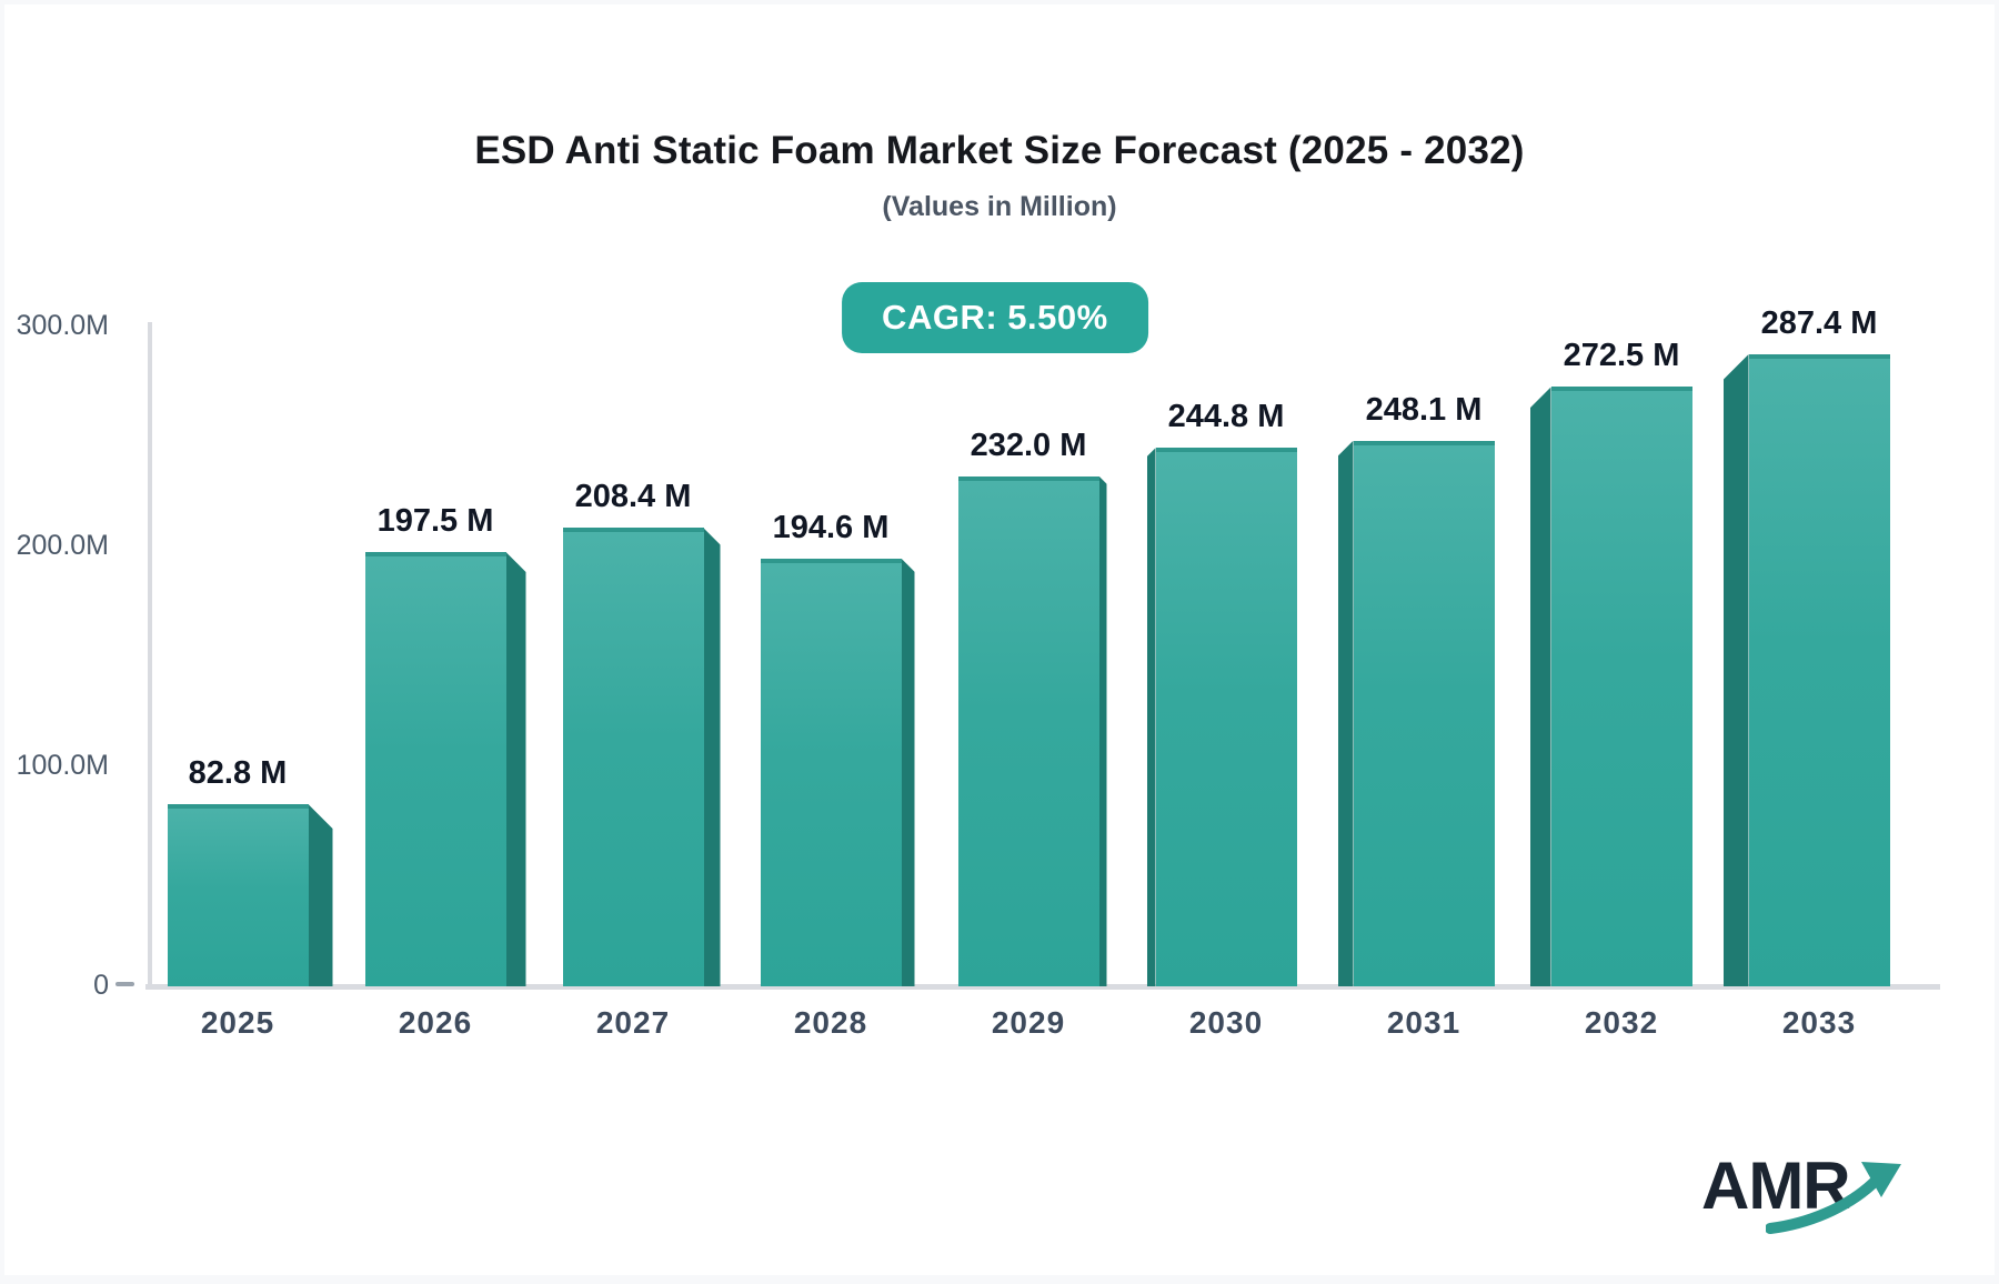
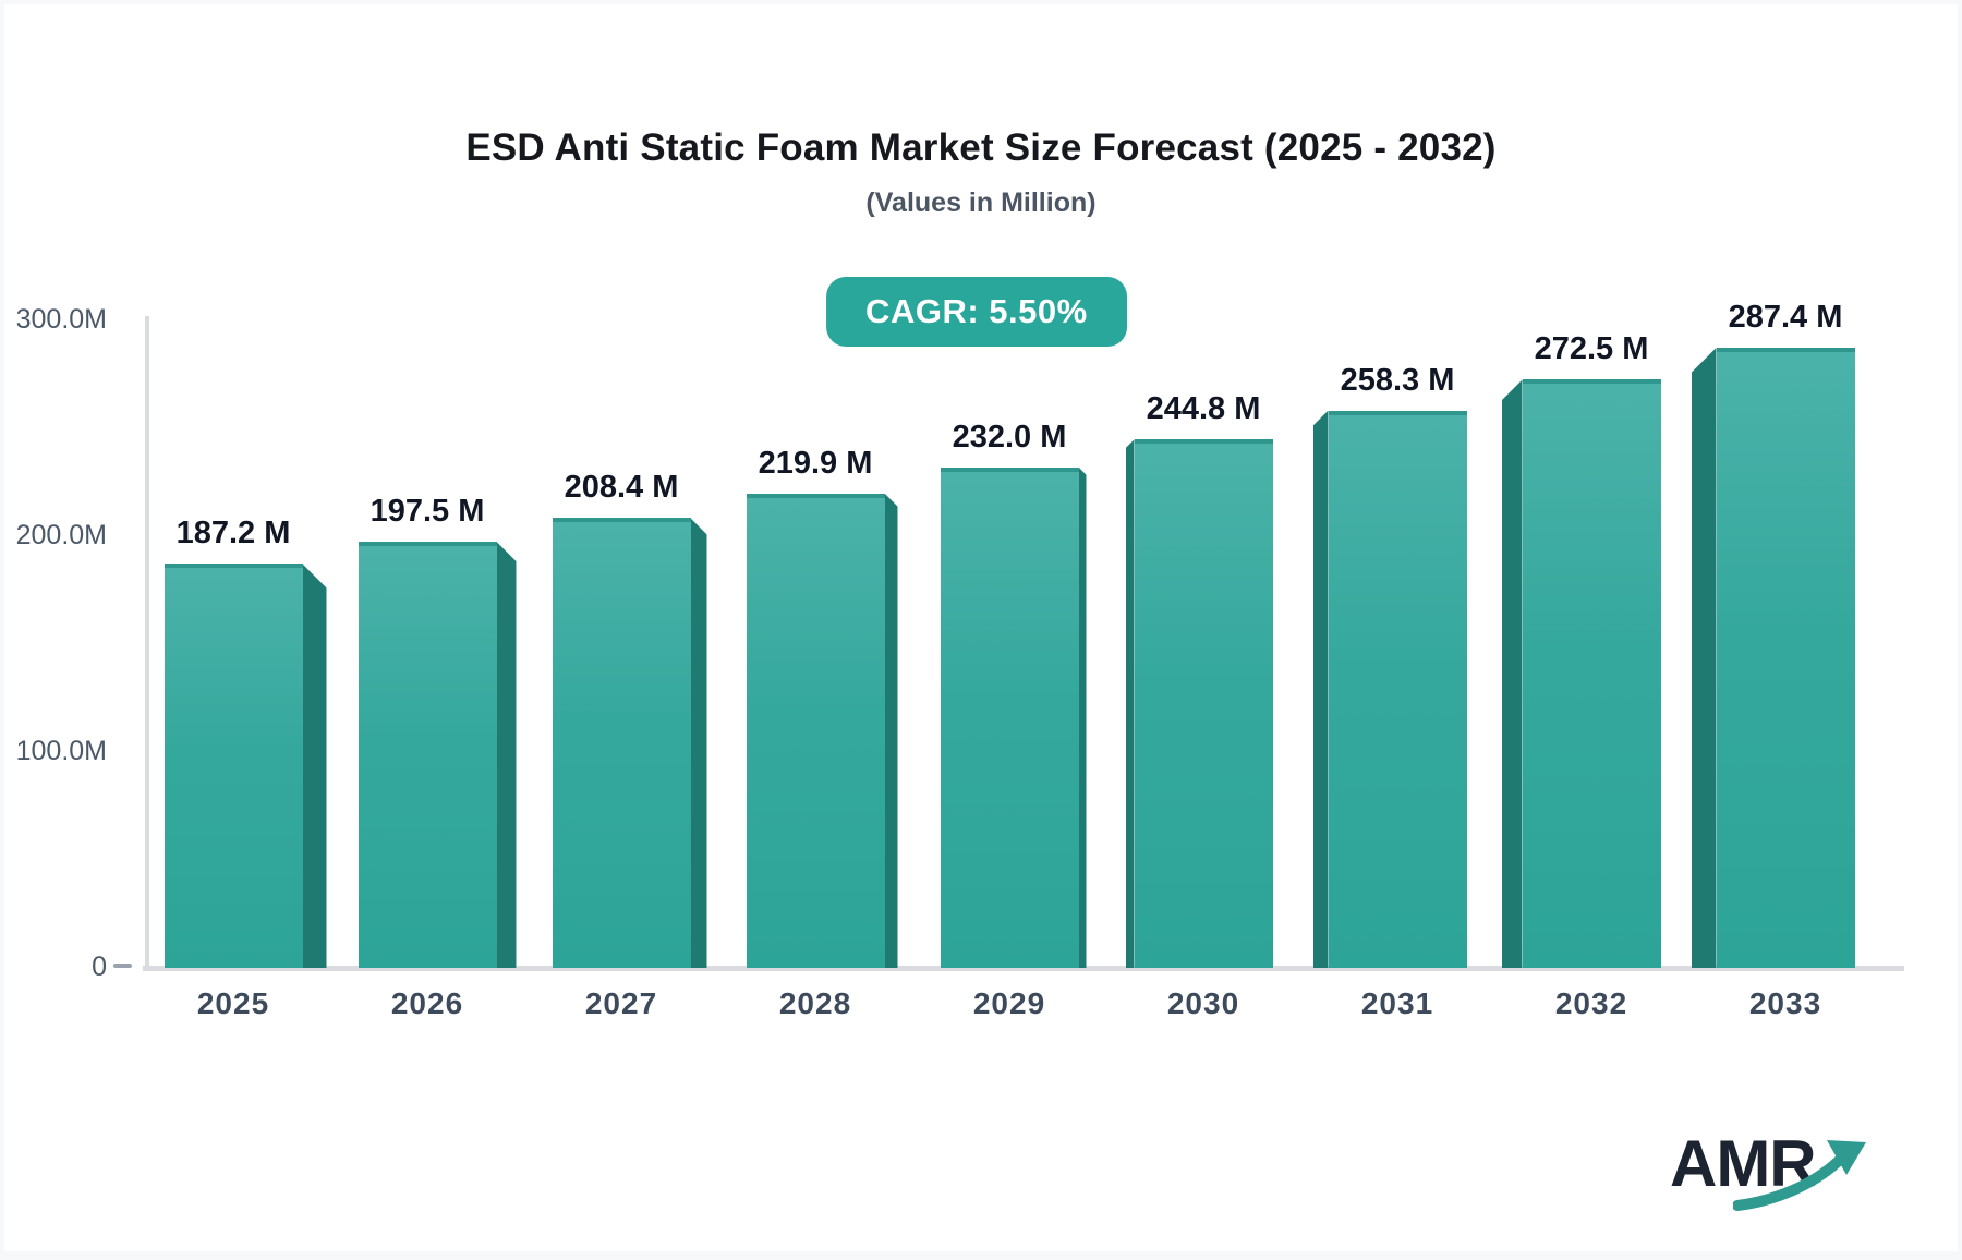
2025: 82.8 -> 187.2
2028: 194.6 -> 219.9
2031: 248.1 -> 258.3
